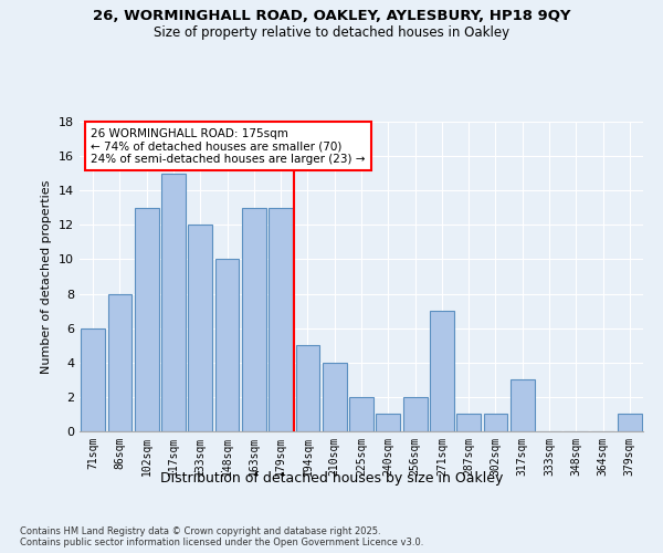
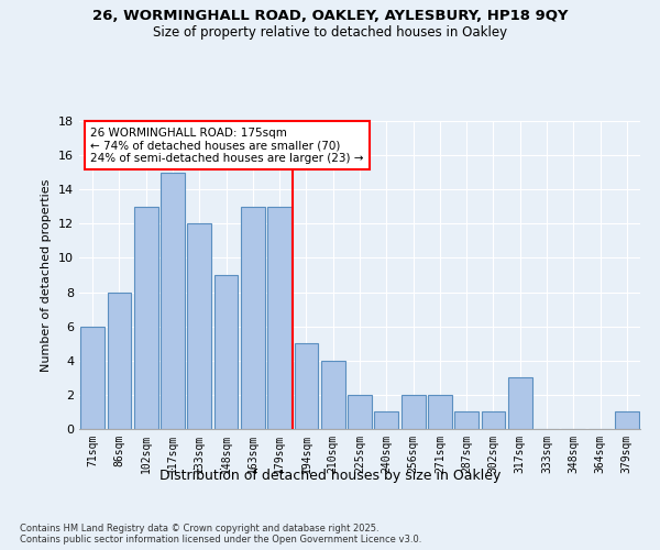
148sqm: 10 -> 9
271sqm: 7 -> 2
